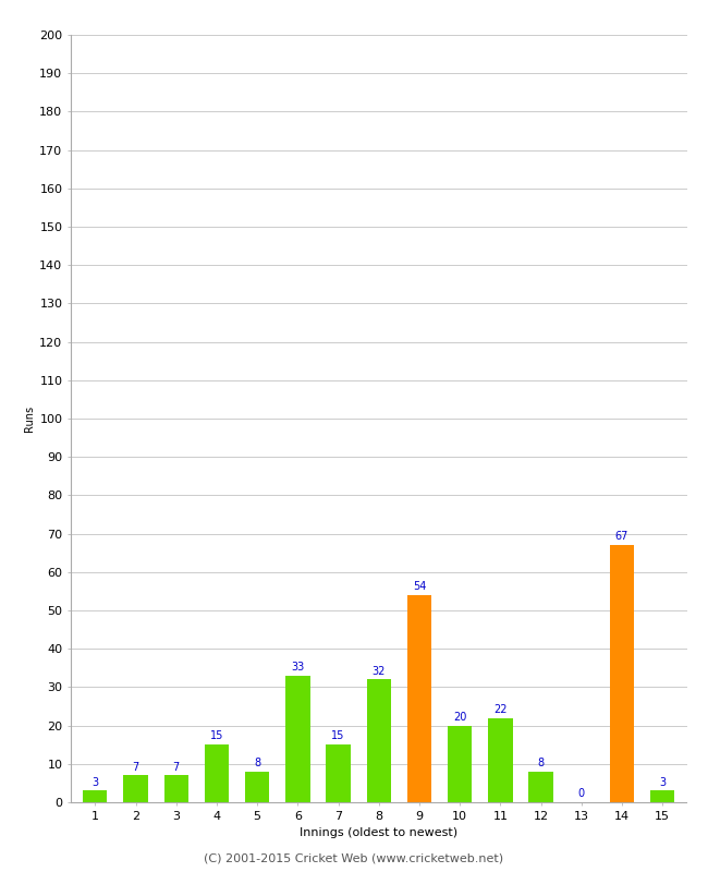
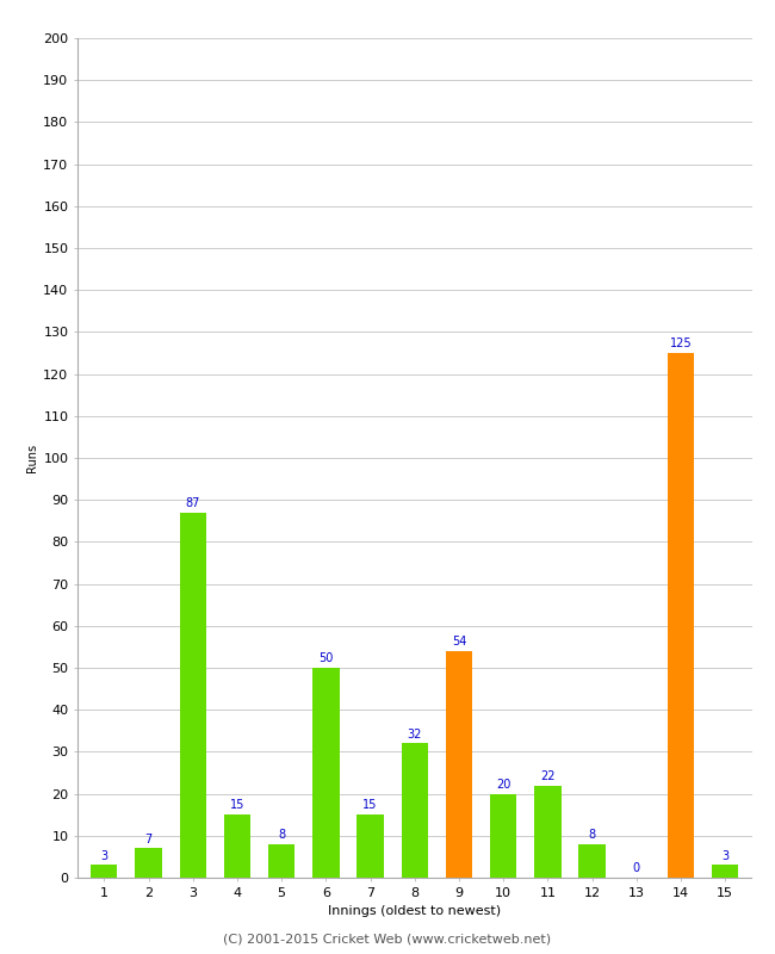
3: 7 -> 87
6: 33 -> 50
14: 67 -> 125
